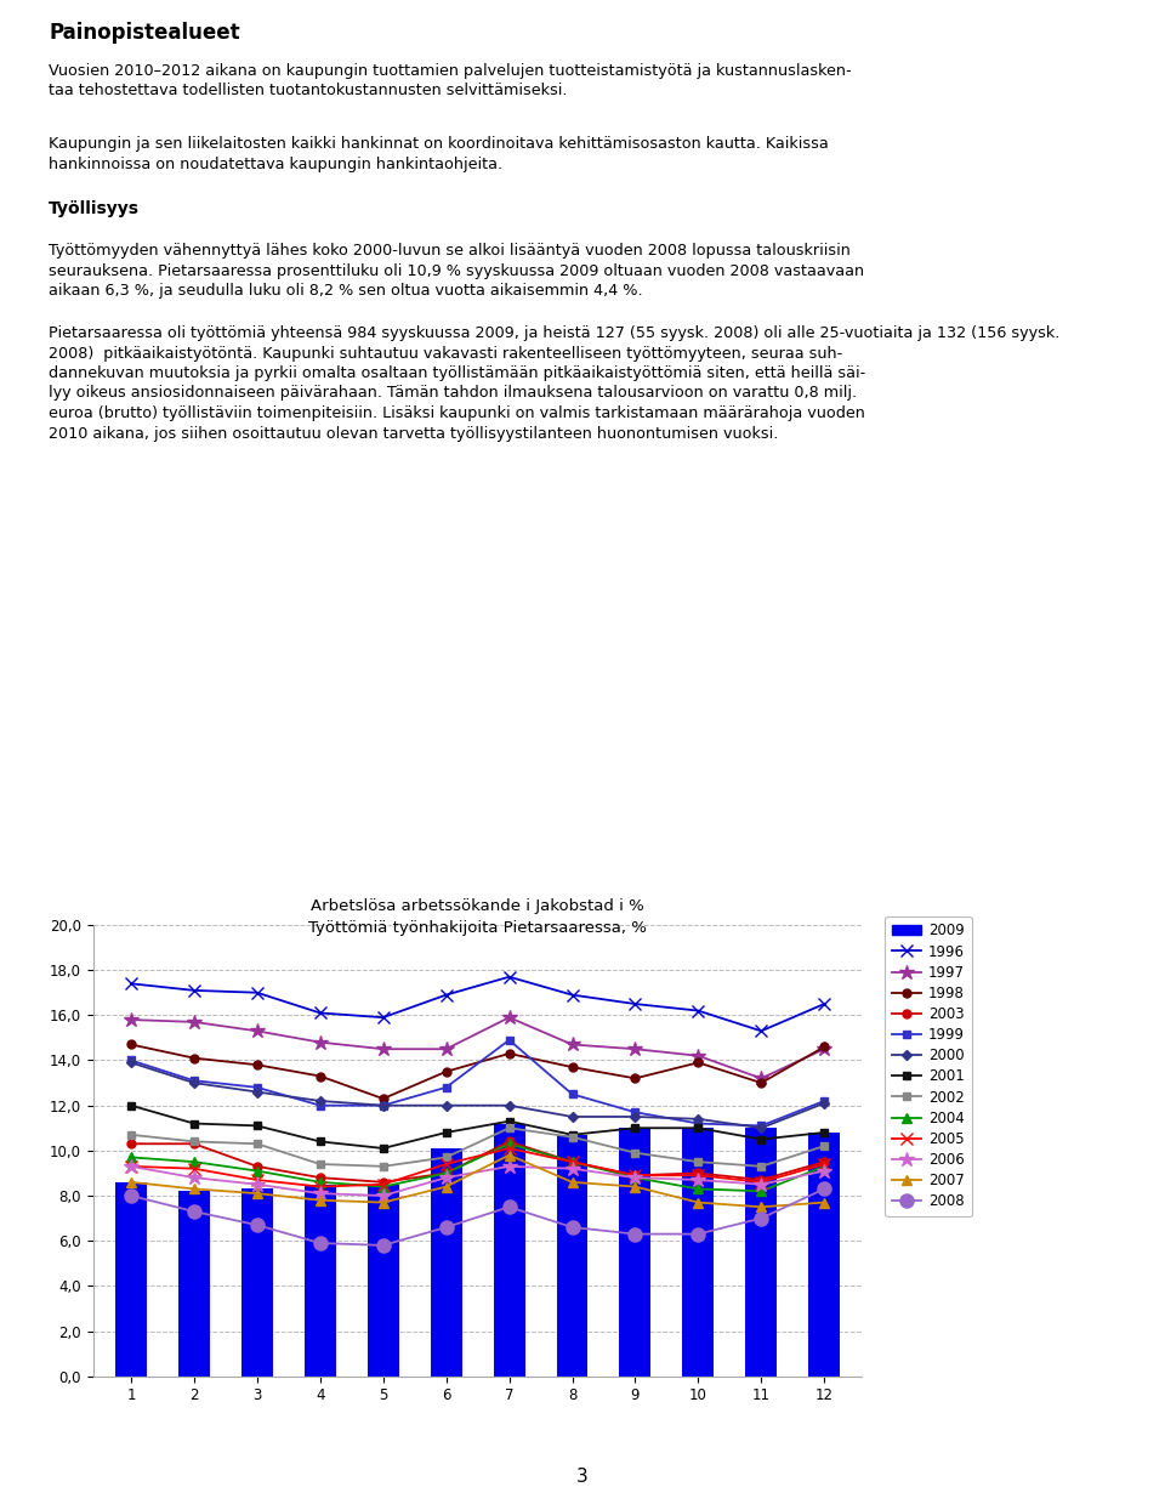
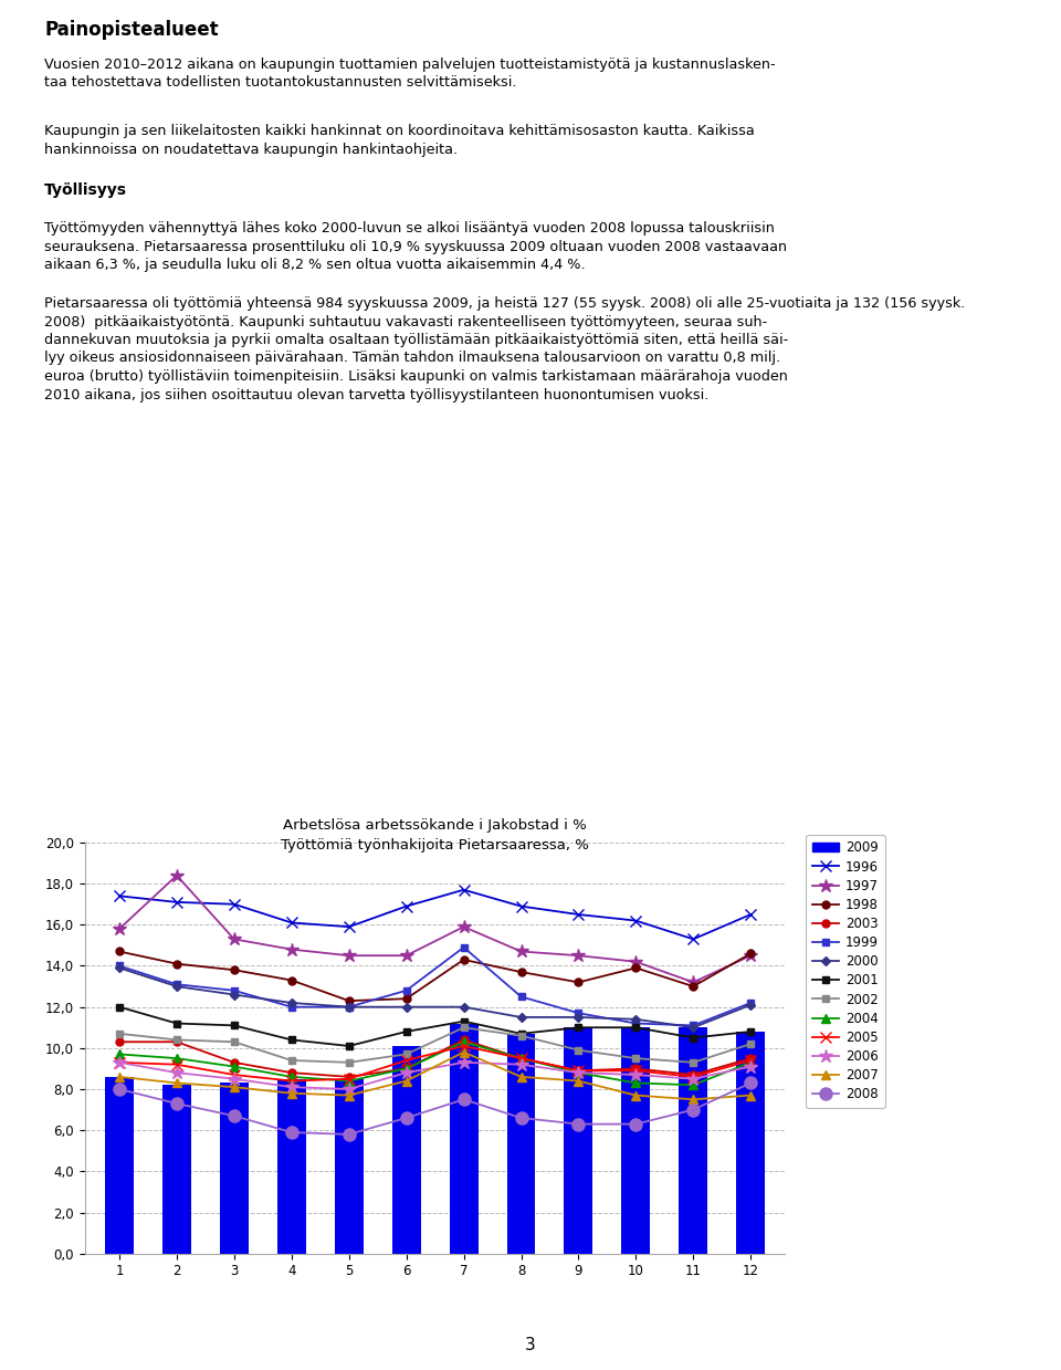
1997/2: 15,7 -> 18,4
1998/6: 13,5 -> 12,4
